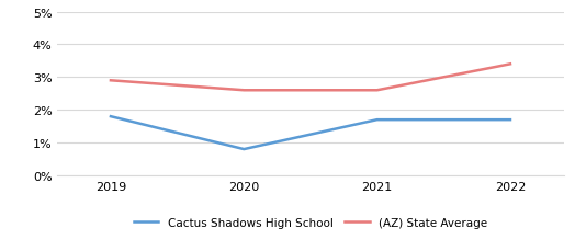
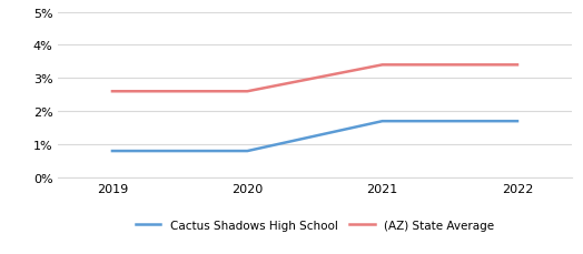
Cactus Shadows High School/2019: 1.8% -> 0.8%
(AZ) State Average/2019: 2.9% -> 2.6%
(AZ) State Average/2021: 2.6% -> 3.4%
